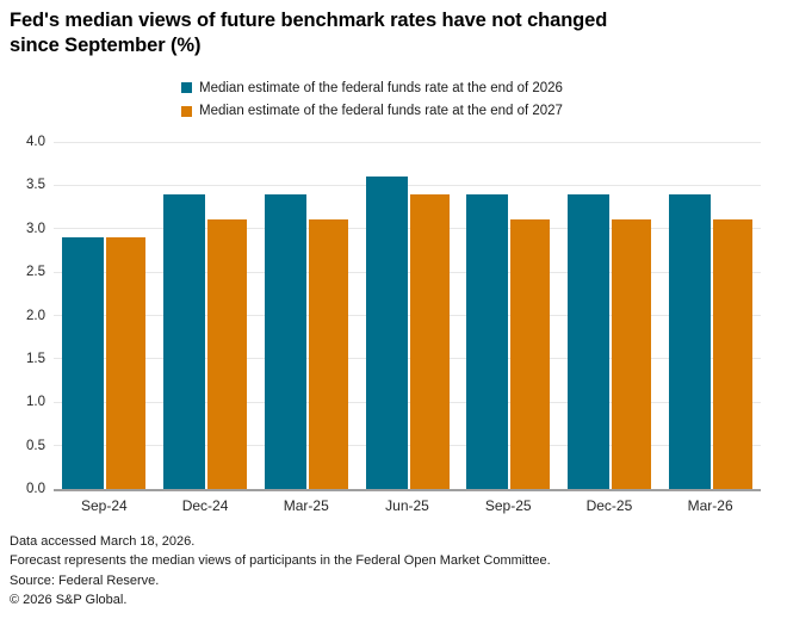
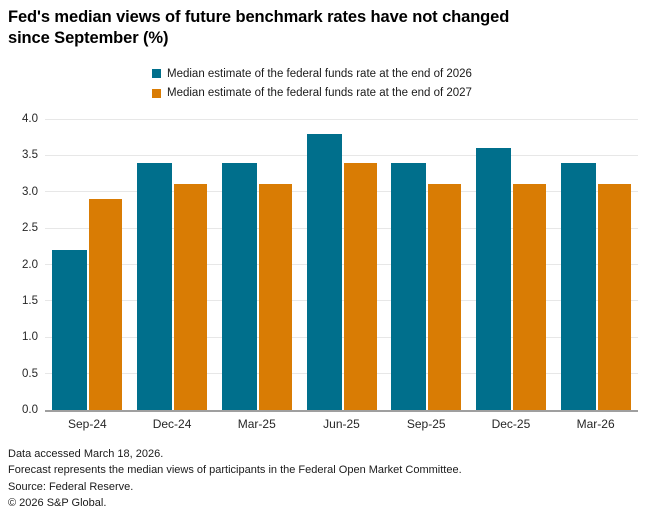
Median estimate of the federal funds rate at the end of 2026/Sep-24: 2.9 -> 2.2
Median estimate of the federal funds rate at the end of 2026/Jun-25: 3.6 -> 3.8
Median estimate of the federal funds rate at the end of 2026/Dec-25: 3.4 -> 3.6
